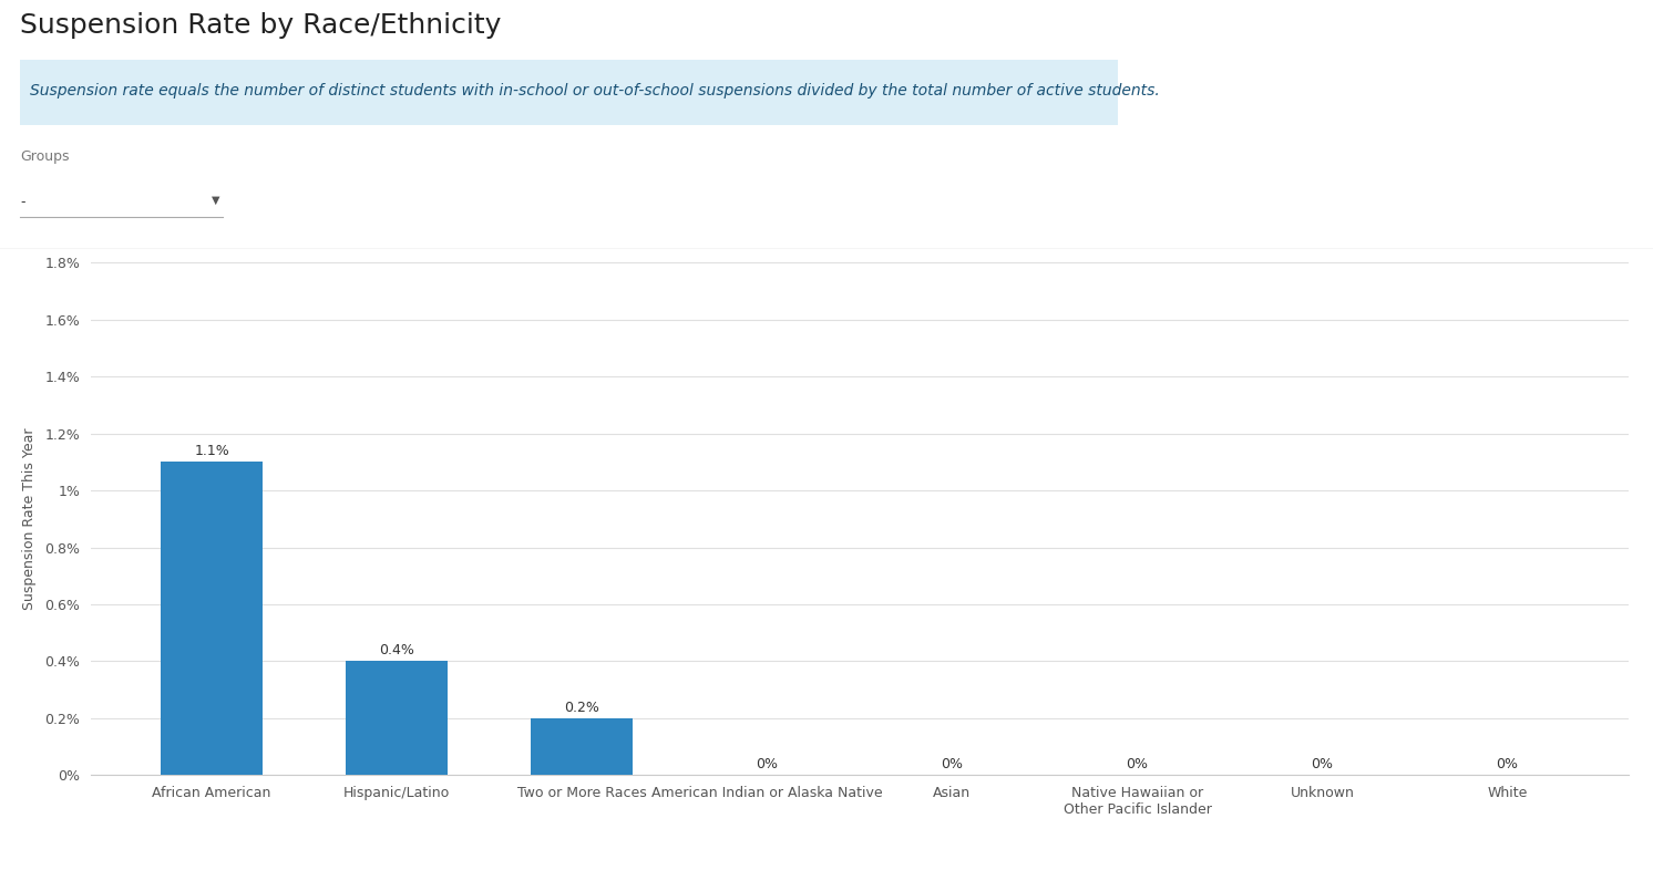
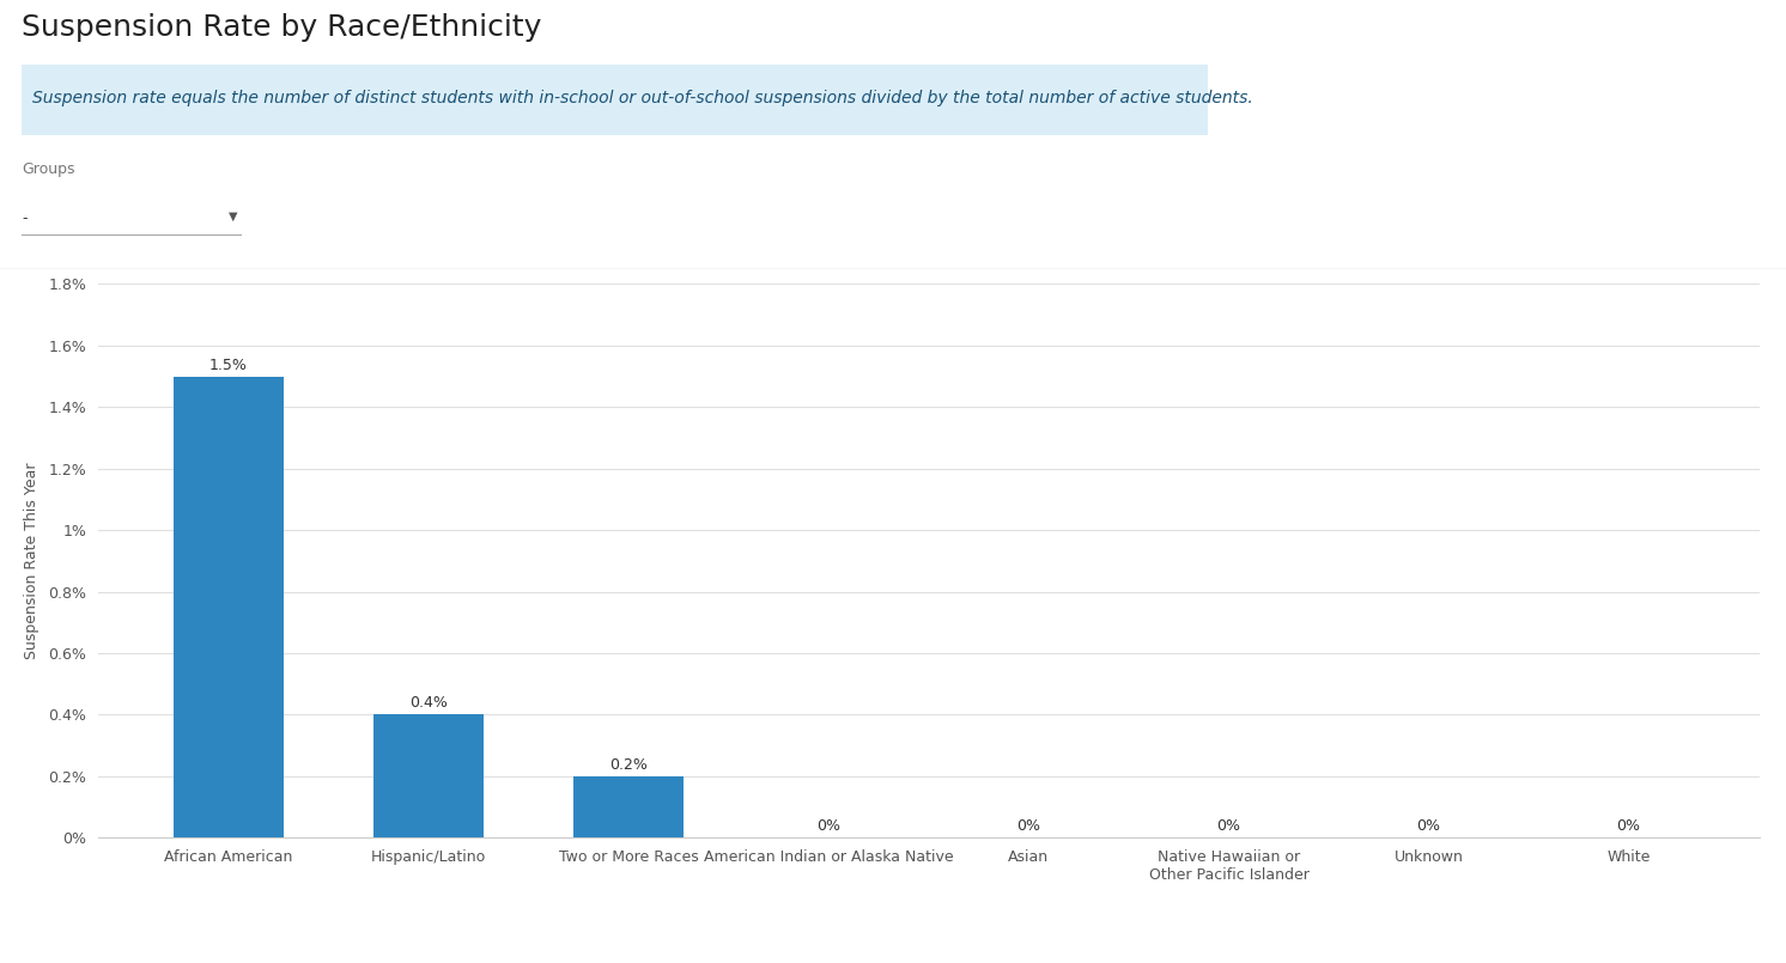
African American: 1.1% -> 1.5%
